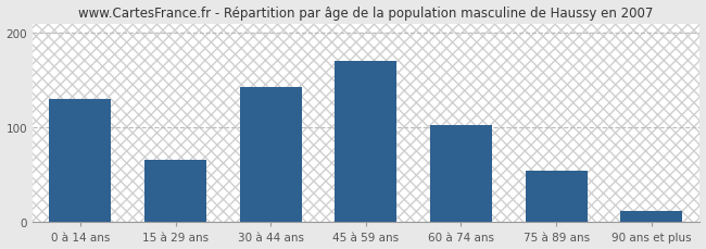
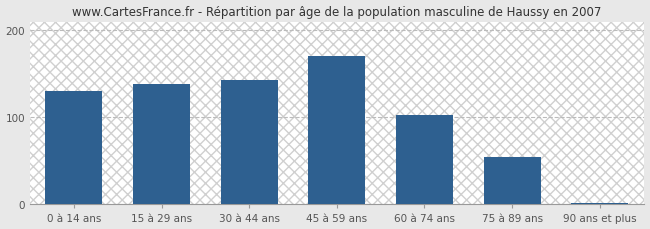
15 à 29 ans: 66 -> 138
90 ans et plus: 12 -> 2
